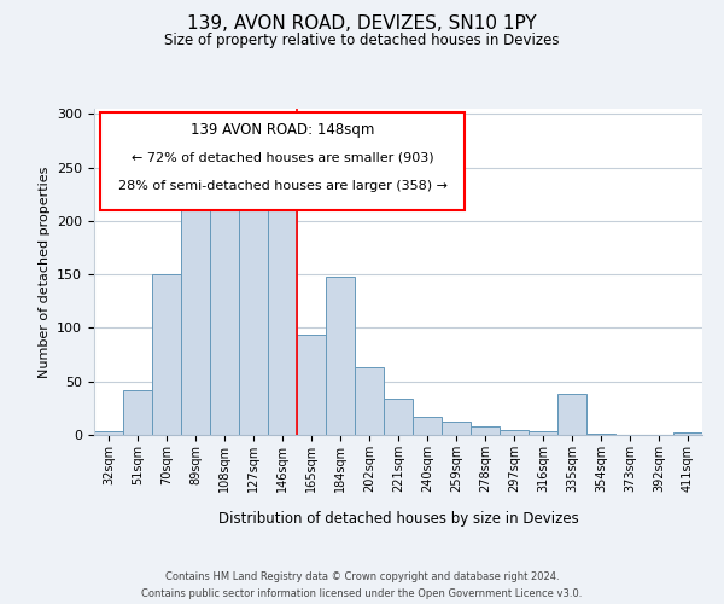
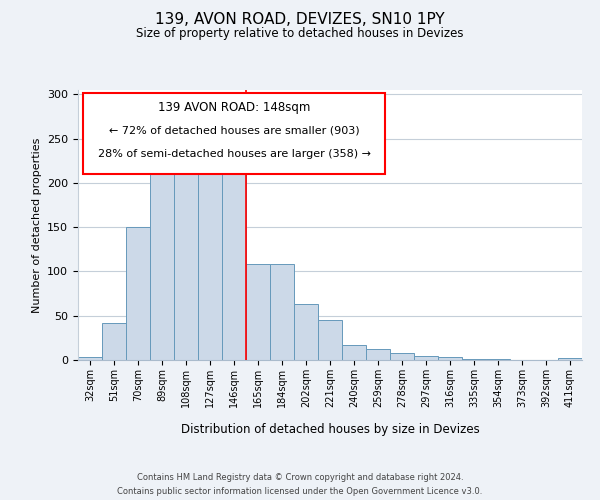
165sqm: 94 -> 109
184sqm: 148 -> 109
221sqm: 34 -> 45
335sqm: 38 -> 1
